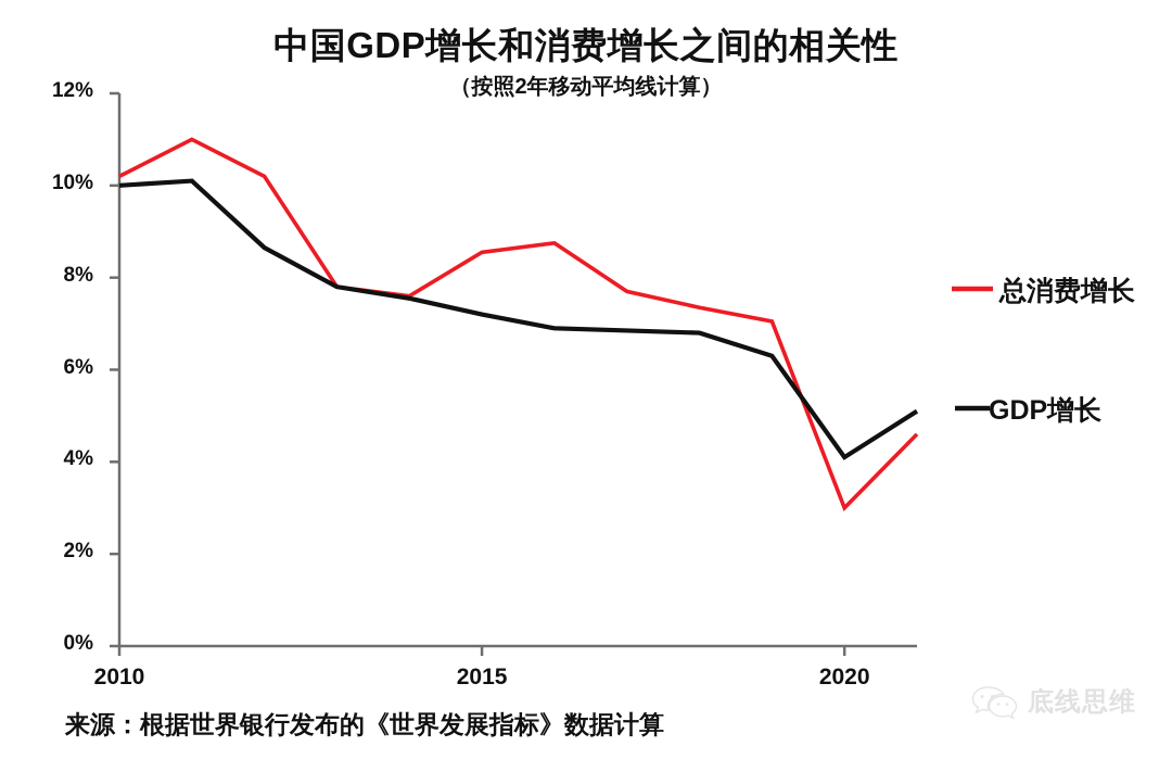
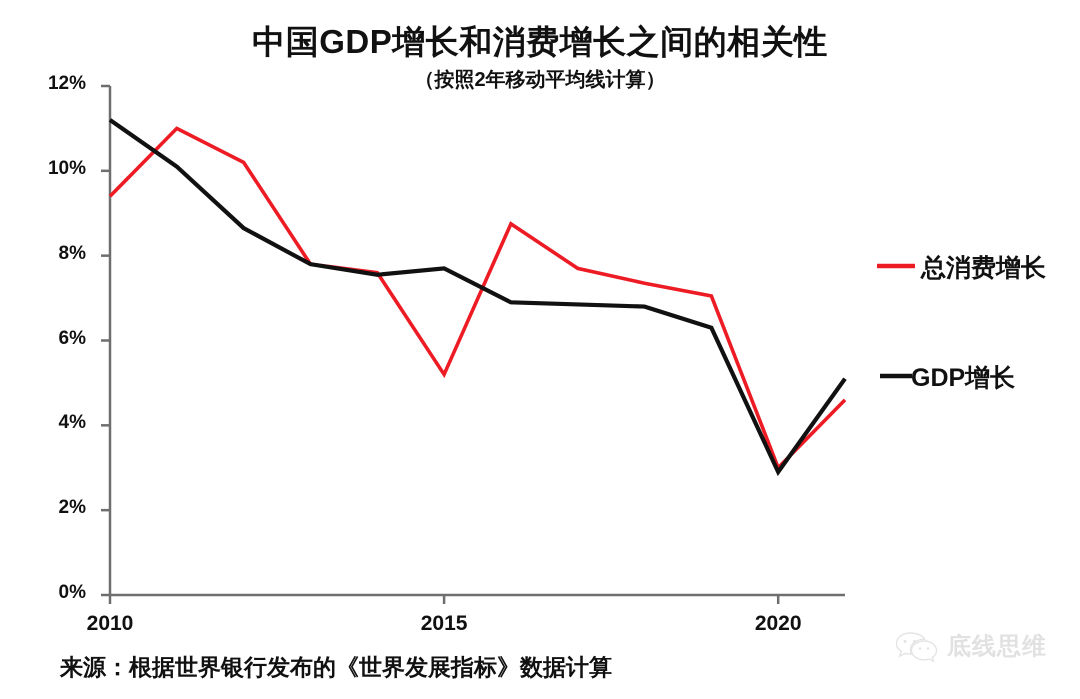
总消费增长/2010: 10.2% -> 9.4%
GDP增长/2010: 10.0% -> 11.2%
总消费增长/2015: 8.6% -> 5.2%
GDP增长/2015: 7.2% -> 7.7%
GDP增长/2020: 4.1% -> 2.9%
